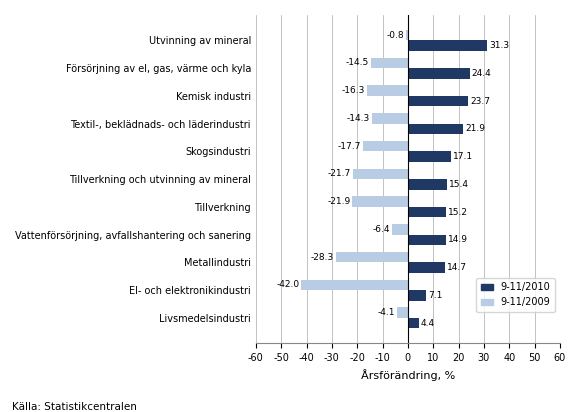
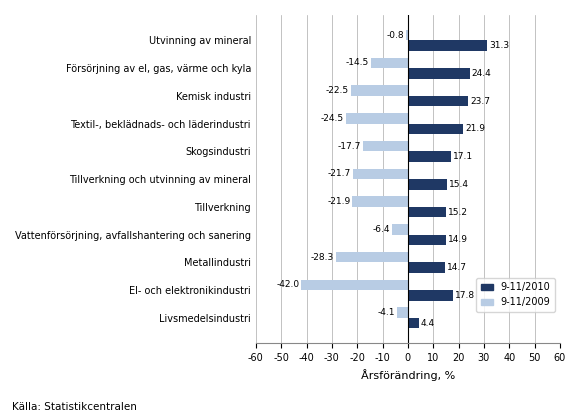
9-11/2009/Kemisk industri: -16.3 -> -22.5
9-11/2009/Textil-, beklädnads- och läderindustri: -14.3 -> -24.5
9-11/2010/El- och elektronikindustri: 7.1 -> 17.8
